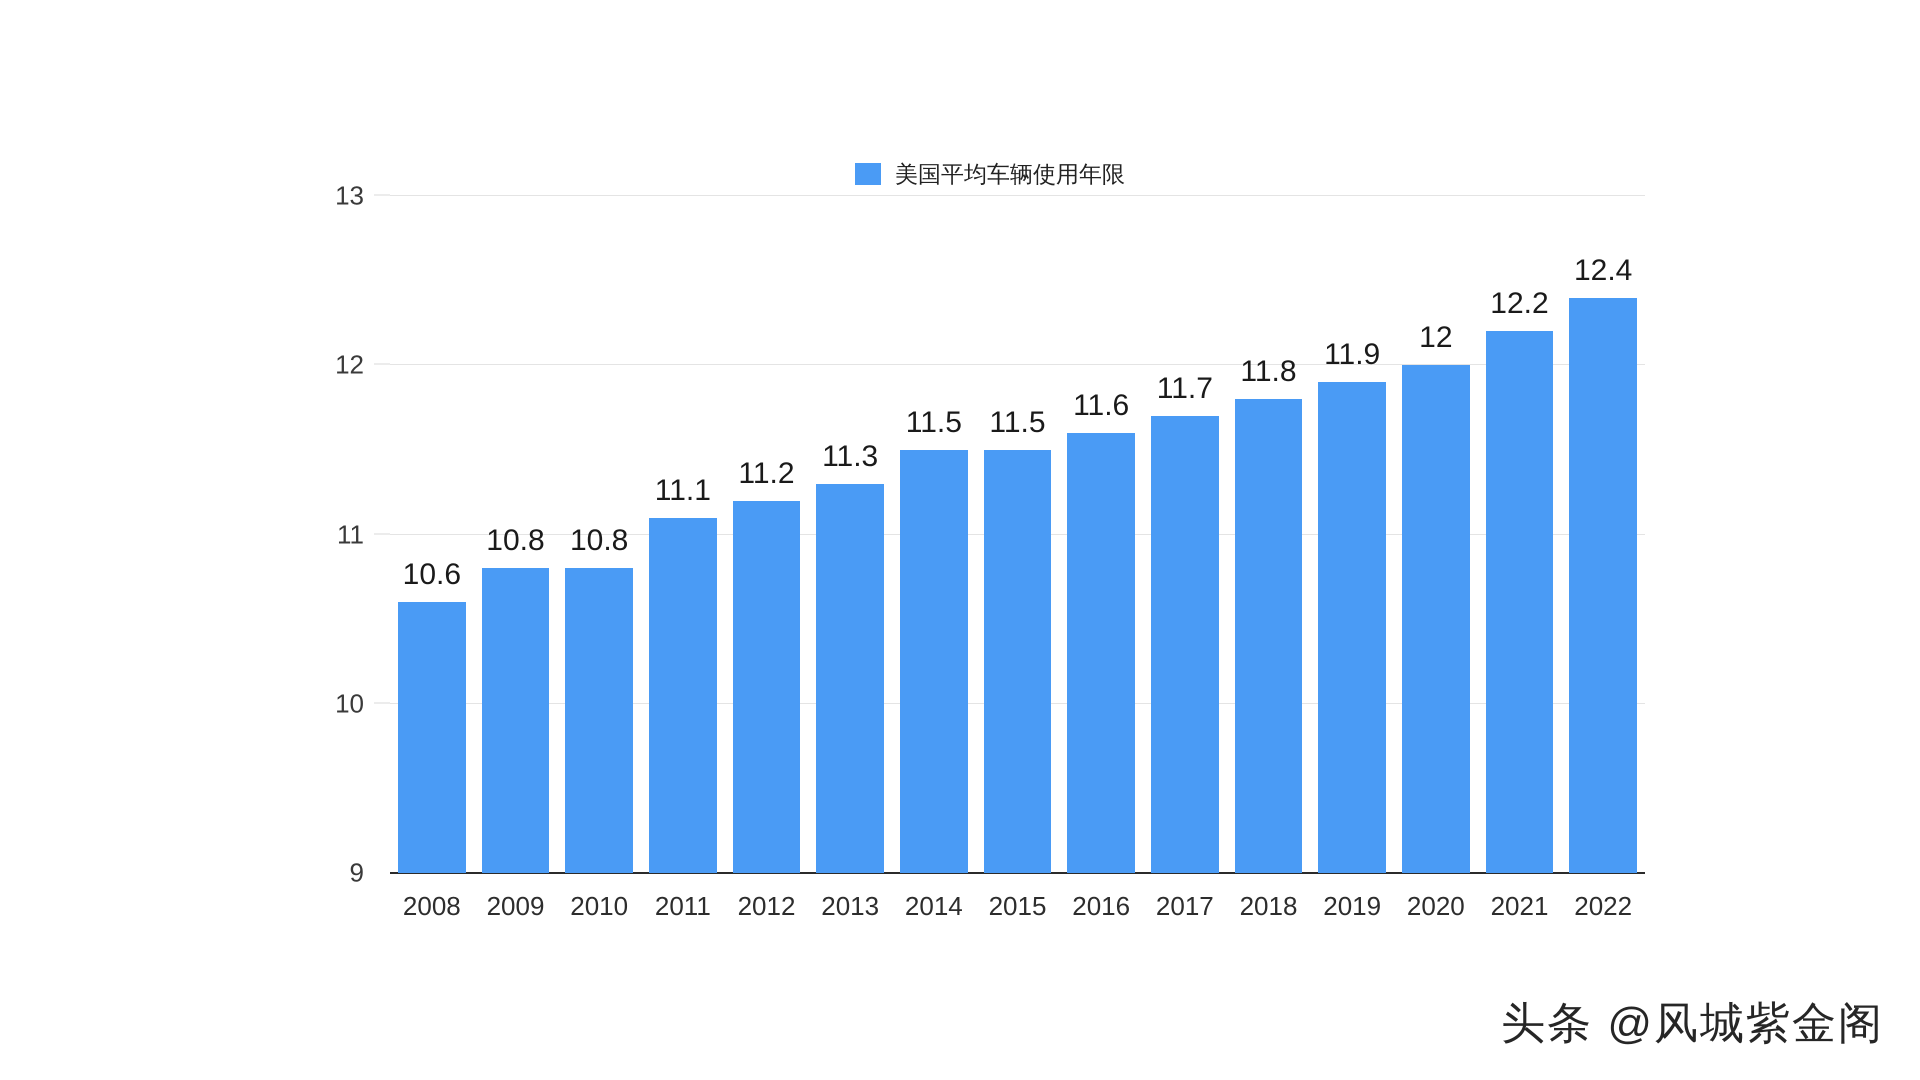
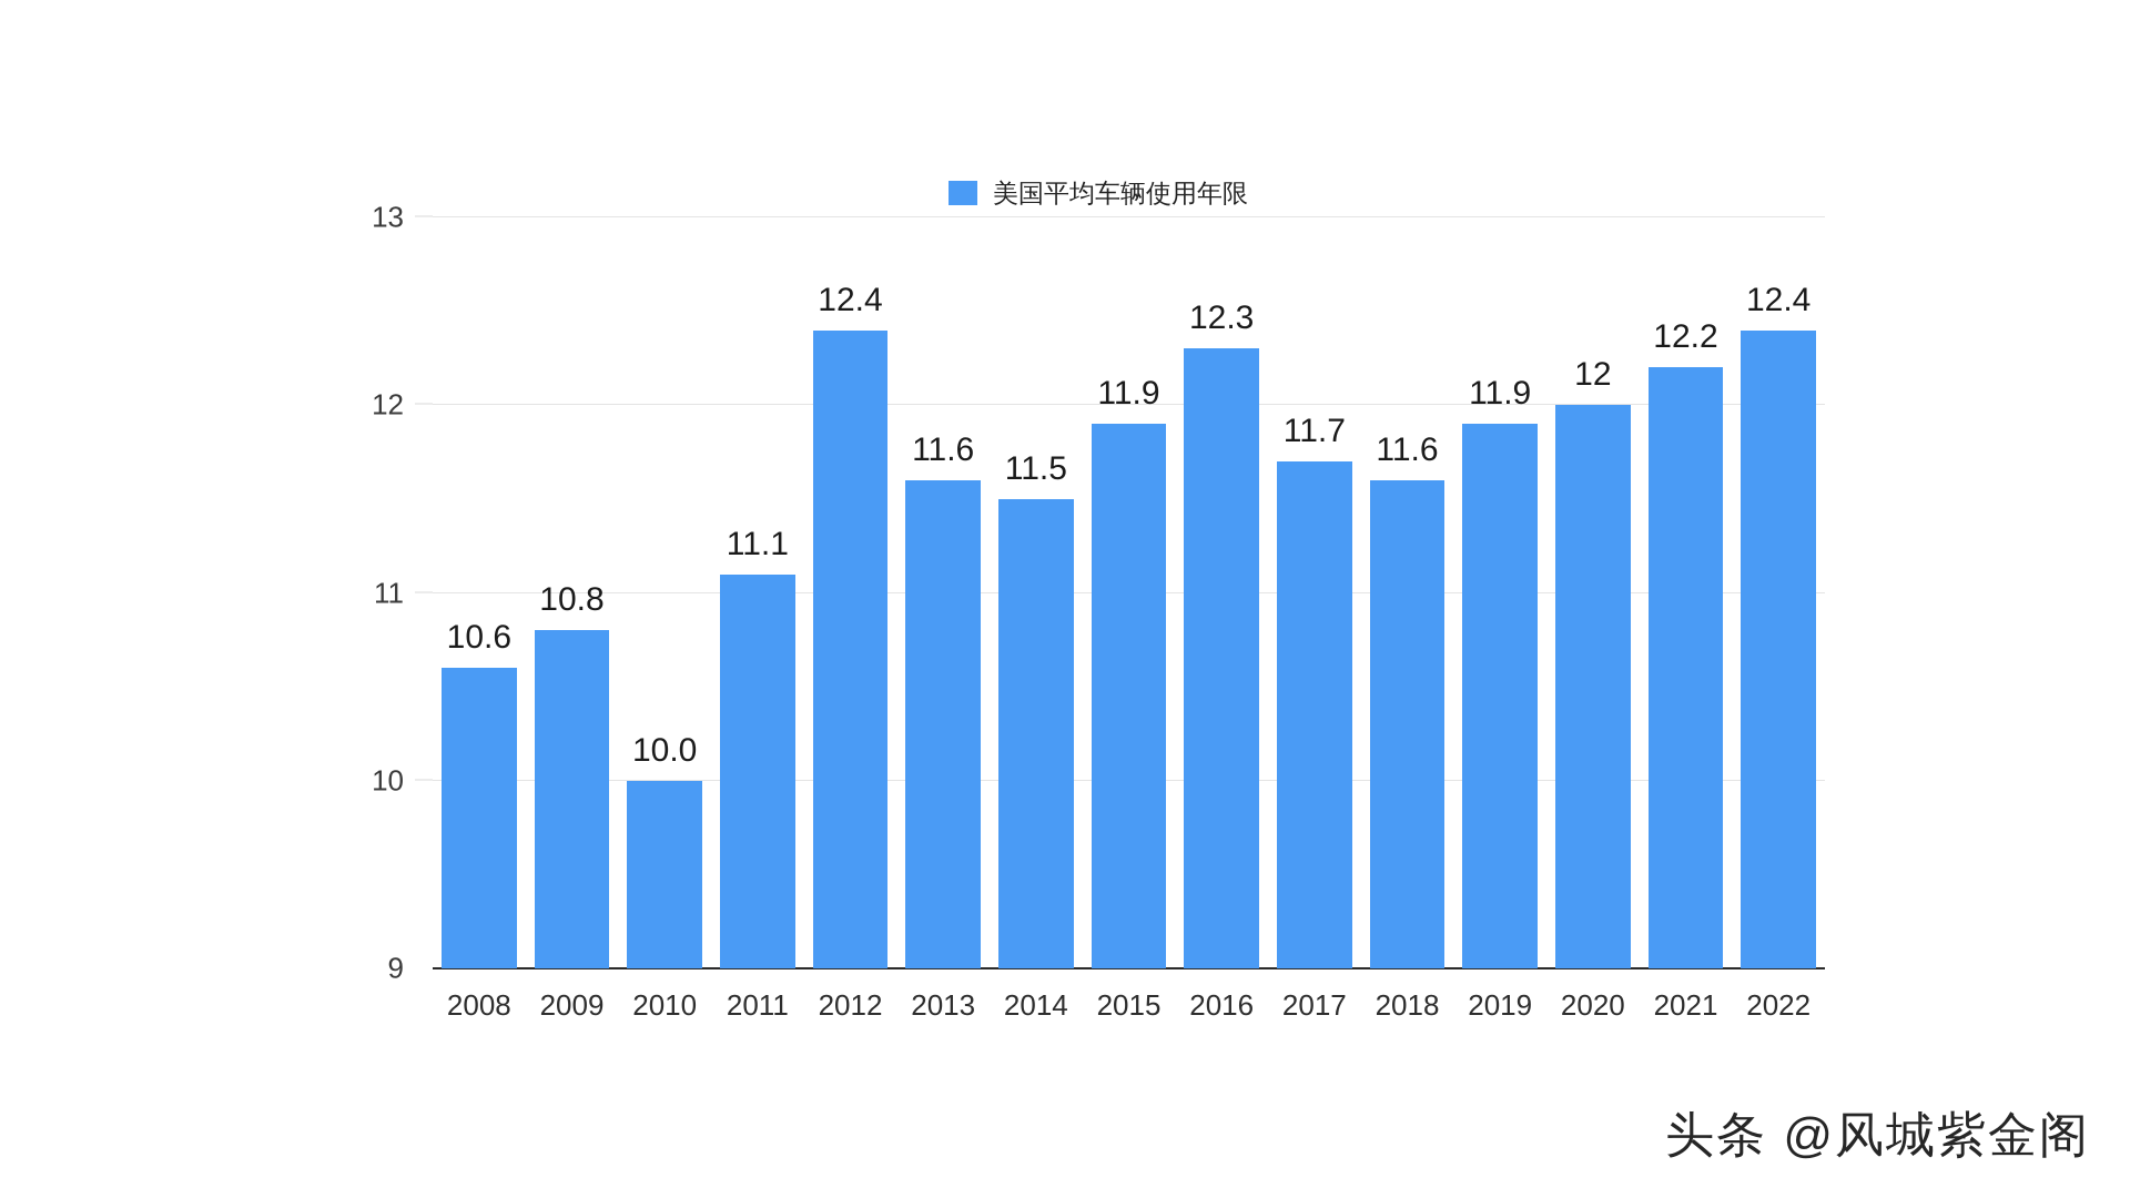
2010: 10.8 -> 10.0
2012: 11.2 -> 12.4
2013: 11.3 -> 11.6
2015: 11.5 -> 11.9
2016: 11.6 -> 12.3
2018: 11.8 -> 11.6
